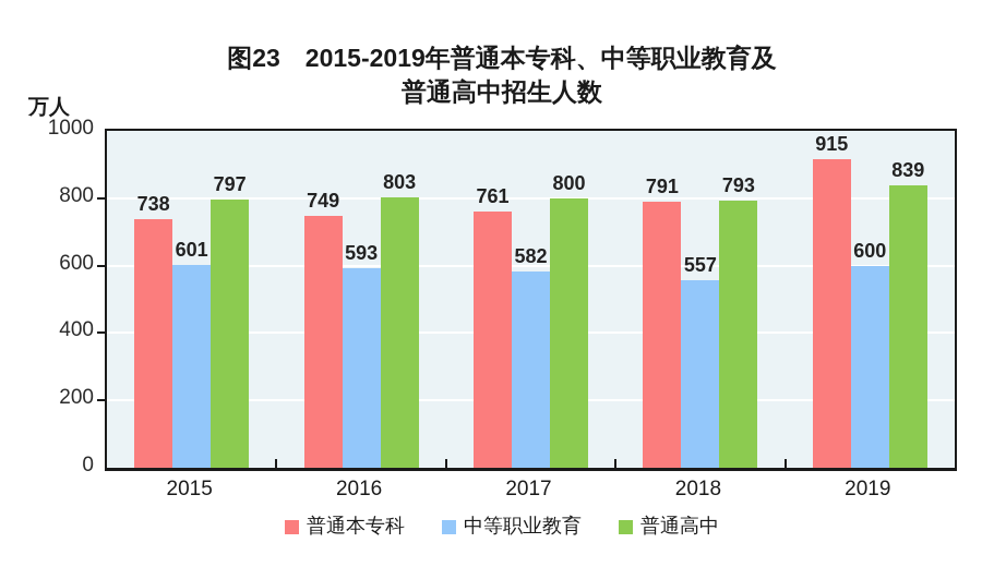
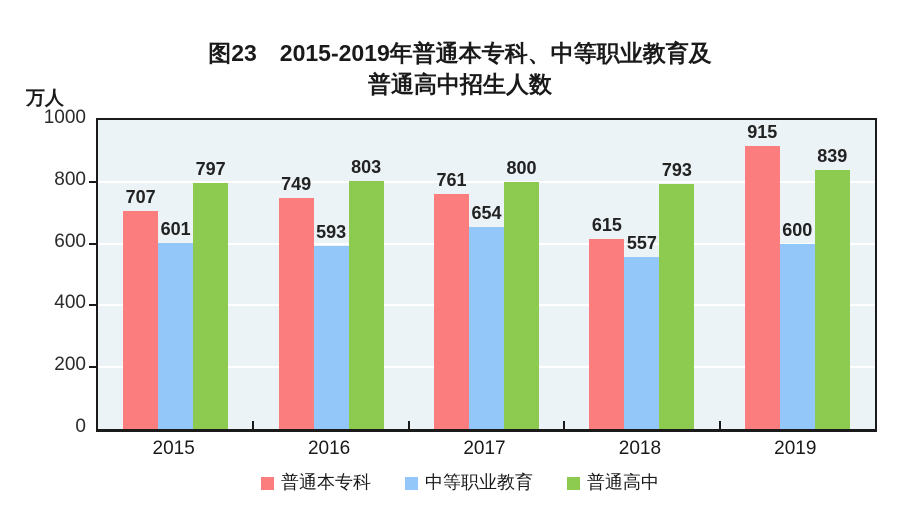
普通本专科/2015: 738 -> 707
中等职业教育/2017: 582 -> 654
普通本专科/2018: 791 -> 615
